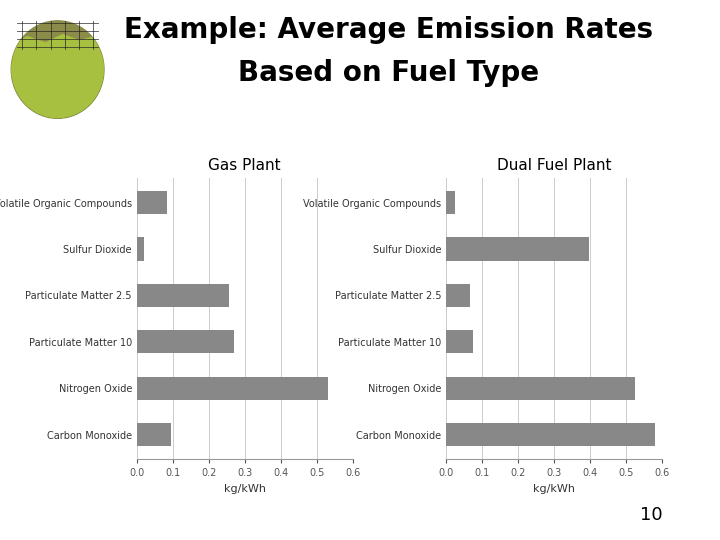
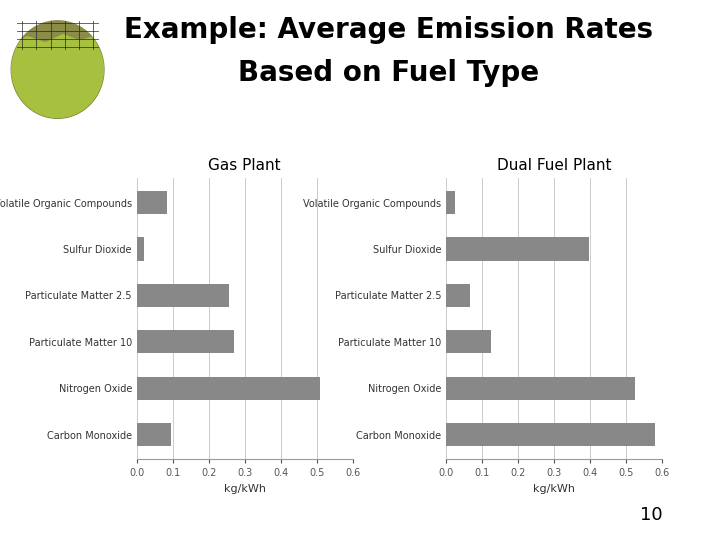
Gas Plant/Nitrogen Oxide: 0.530 -> 0.510
Dual Fuel Plant/Particulate Matter 10: 0.075 -> 0.125
